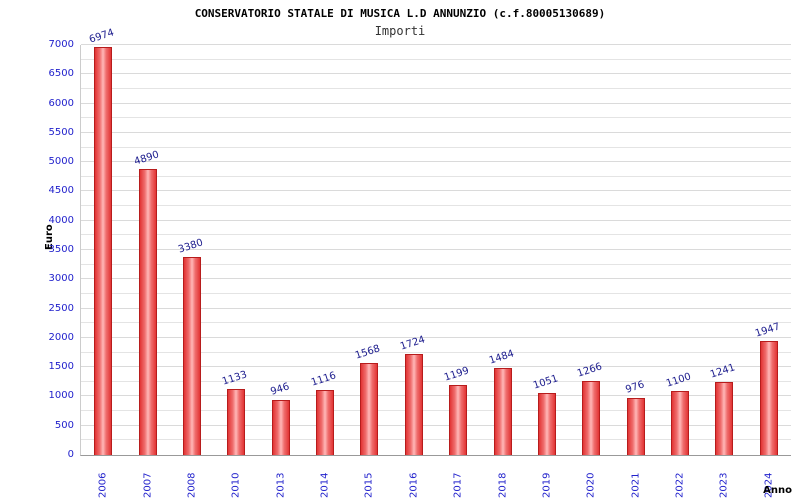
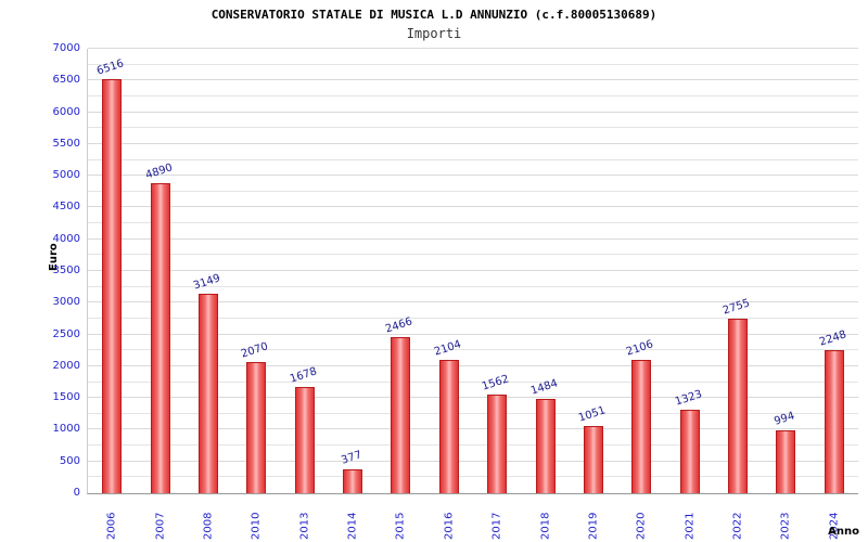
2006: 6974 -> 6516
2008: 3380 -> 3149
2010: 1133 -> 2070
2013: 946 -> 1678
2014: 1116 -> 377
2015: 1568 -> 2466
2016: 1724 -> 2104
2017: 1199 -> 1562
2020: 1266 -> 2106
2021: 976 -> 1323
2022: 1100 -> 2755
2023: 1241 -> 994
2024: 1947 -> 2248
